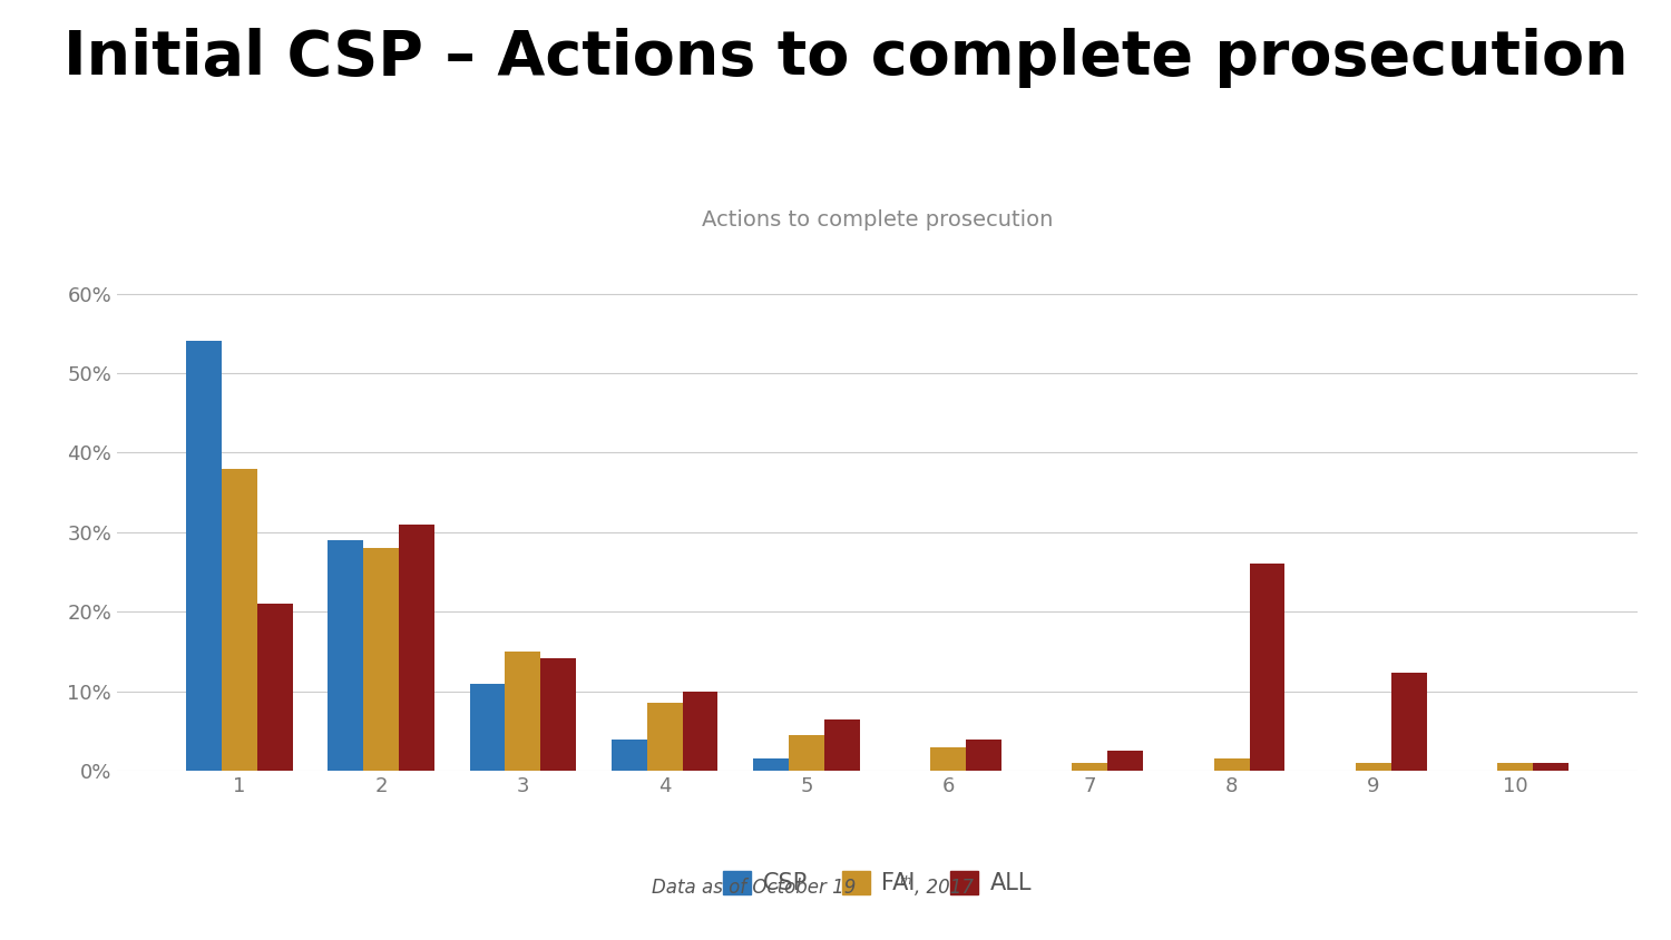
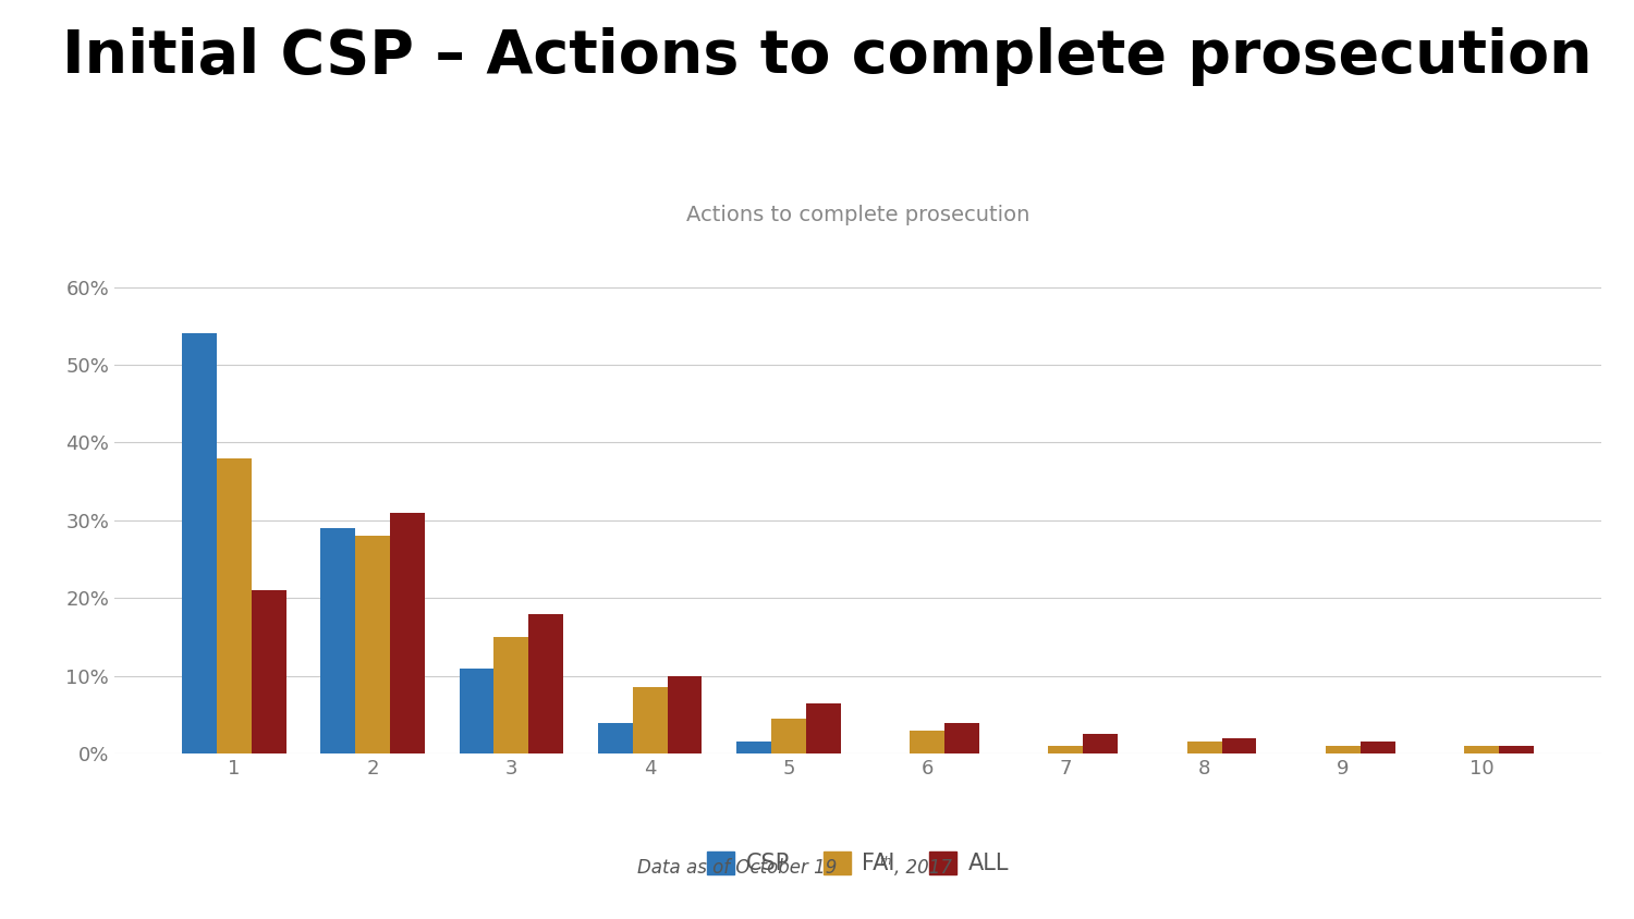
ALL/3: 14.2% -> 18.0%
ALL/8: 26.0% -> 2.0%
ALL/9: 12.4% -> 1.5%
